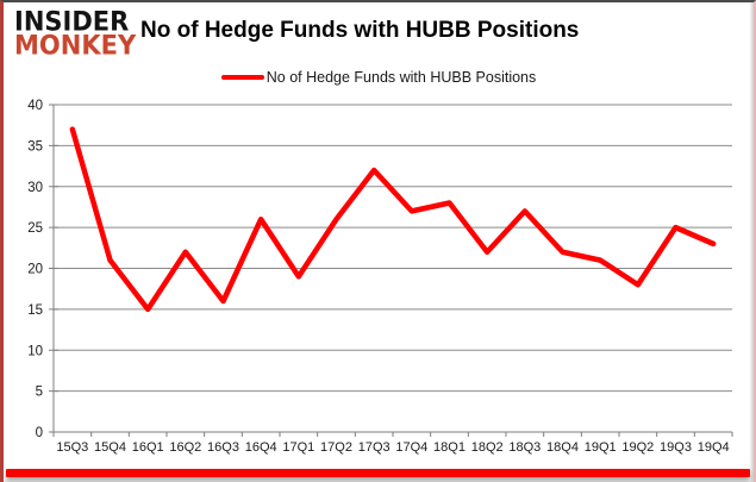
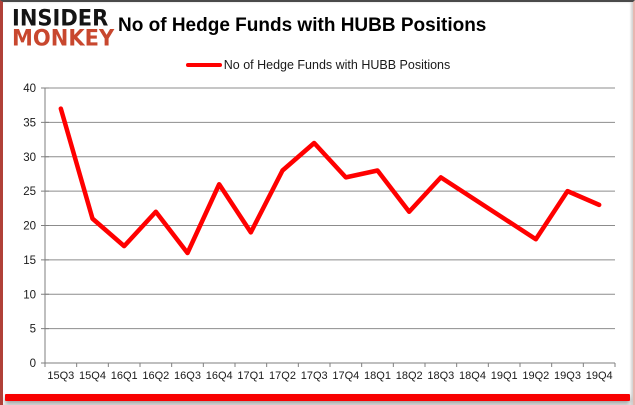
16Q1: 15 -> 17
17Q2: 26 -> 28
18Q4: 22 -> 24
